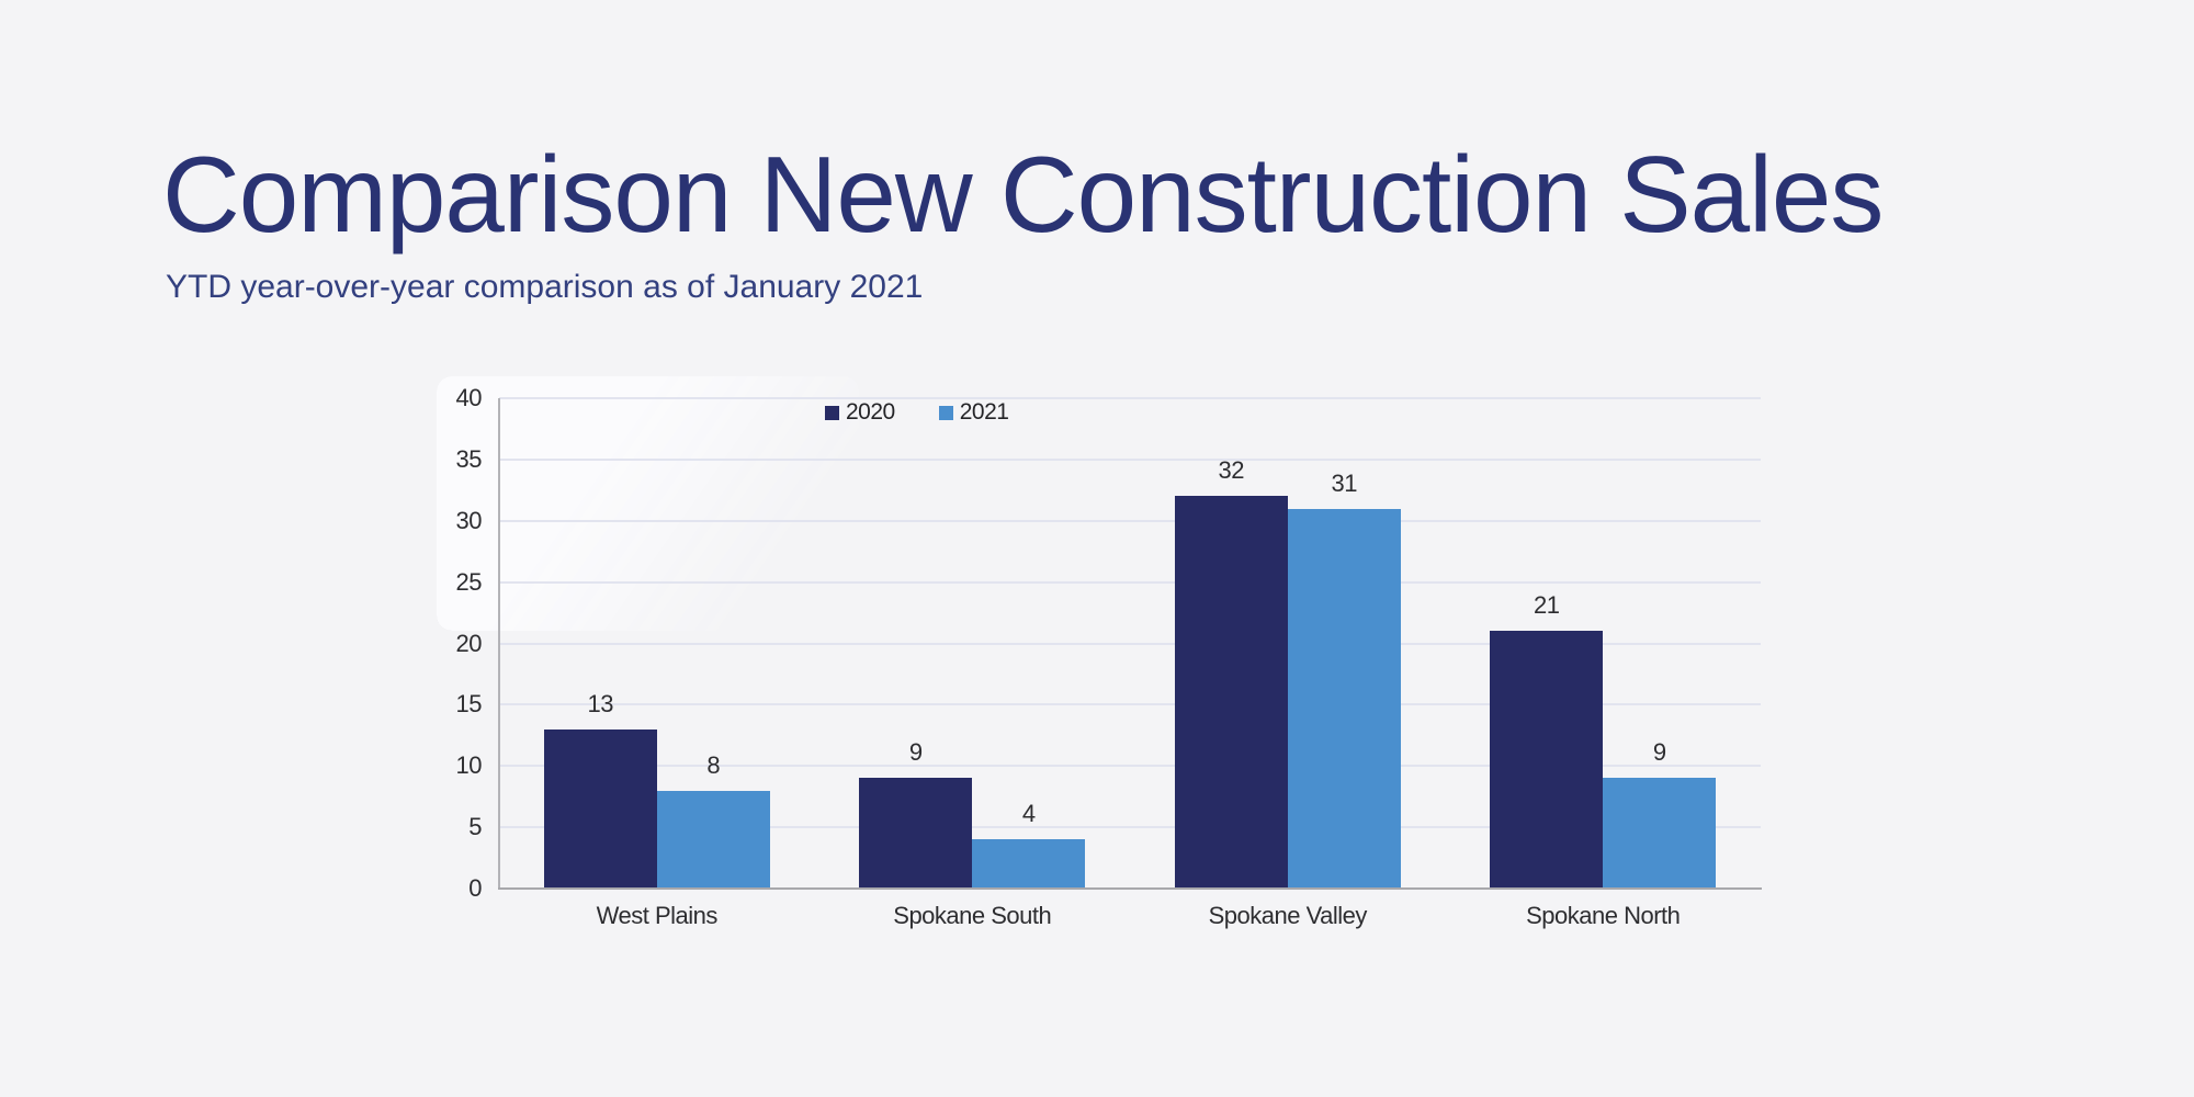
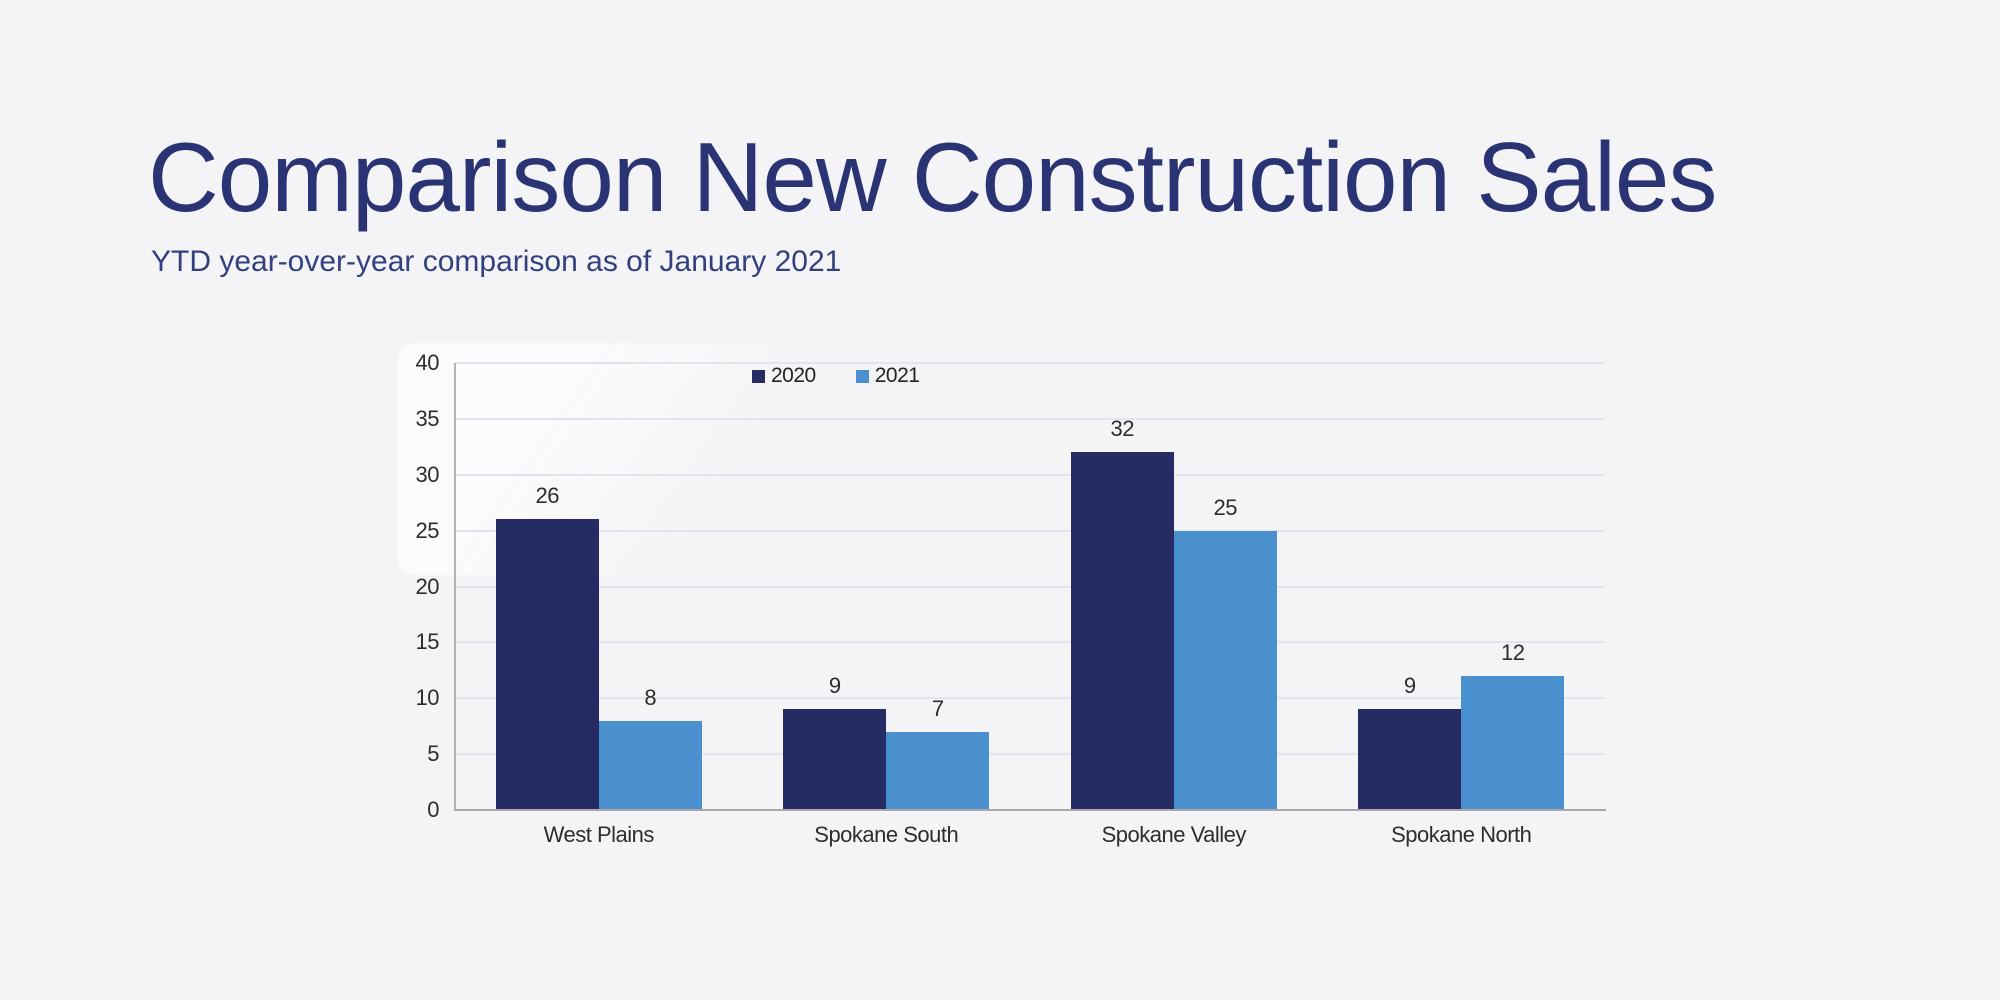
2020/West Plains: 13 -> 26
2021/Spokane South: 4 -> 7
2021/Spokane Valley: 31 -> 25
2020/Spokane North: 21 -> 9
2021/Spokane North: 9 -> 12
